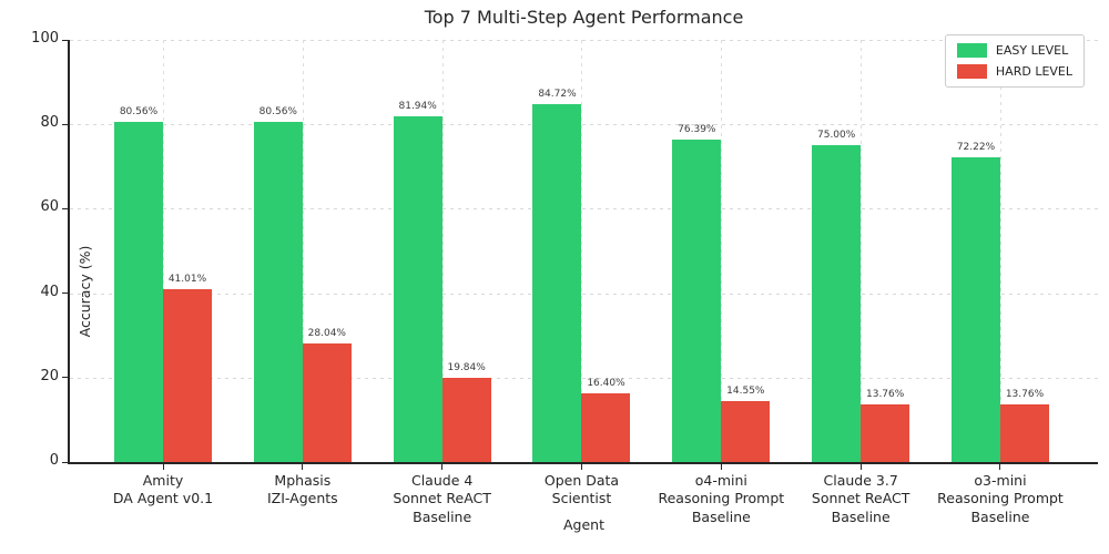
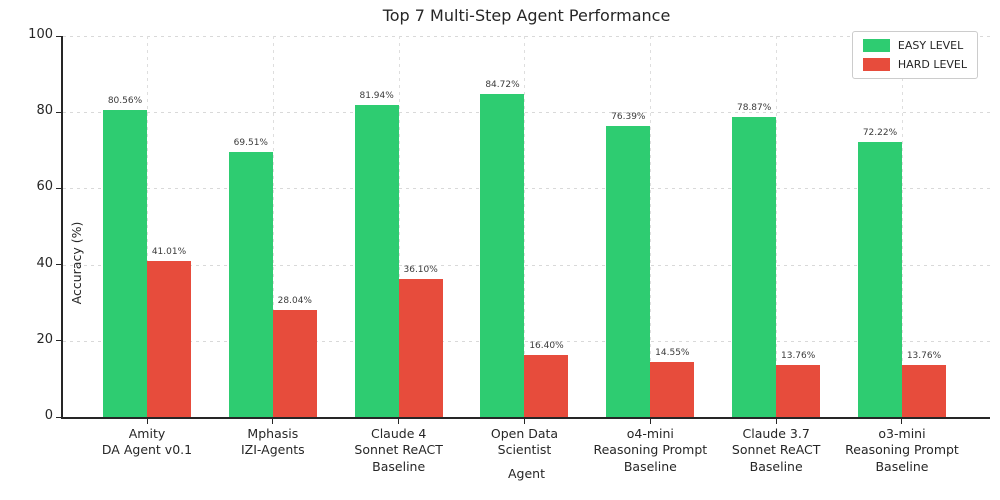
EASY LEVEL/Mphasis IZI-Agents: 80.56% -> 69.51%
HARD LEVEL/Claude 4 Sonnet ReACT Baseline: 19.84% -> 36.10%
EASY LEVEL/Claude 3.7 Sonnet ReACT Baseline: 75.00% -> 78.87%
